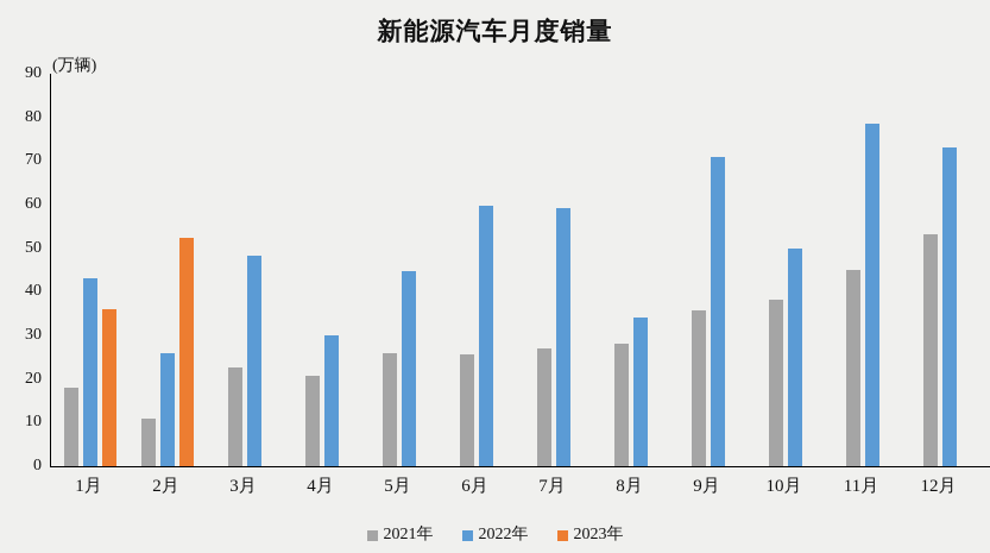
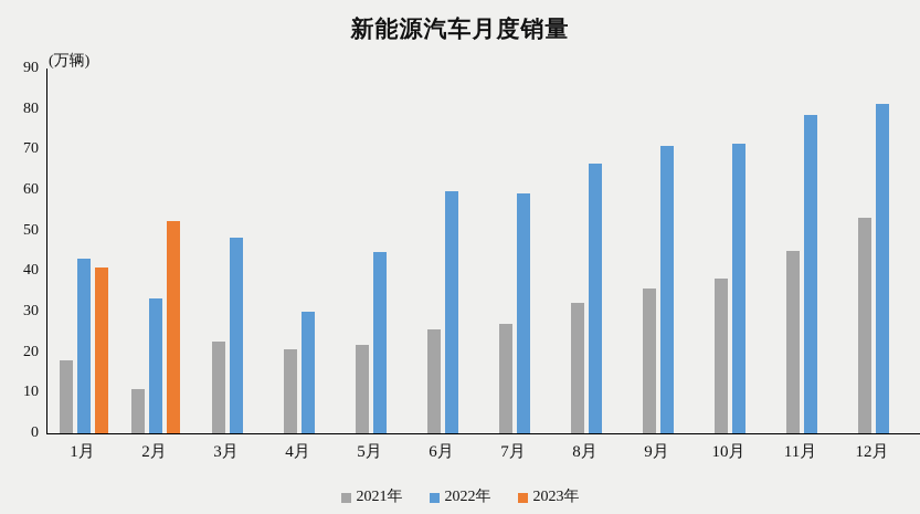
2023年/1月: 36 -> 41
2022年/2月: 26 -> 33
2021年/5月: 26 -> 22
2021年/8月: 28 -> 32
2022年/8月: 34 -> 67
2022年/10月: 50 -> 71
2022年/12月: 73 -> 81
